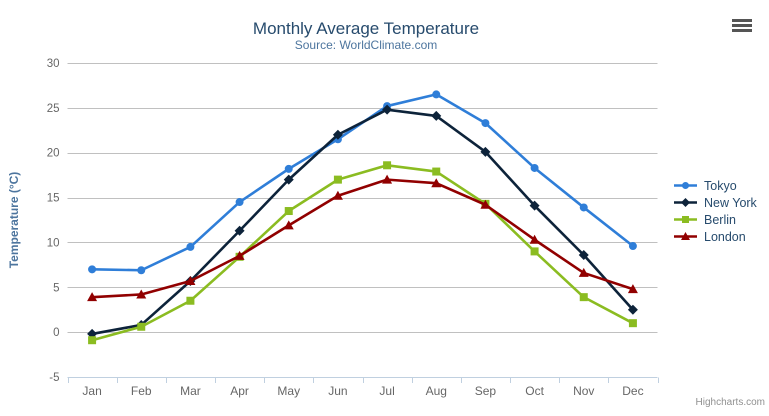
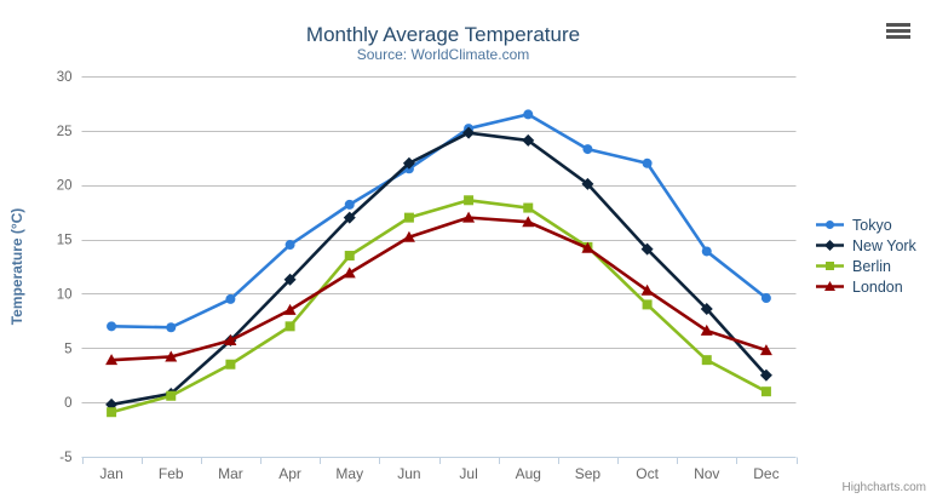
Berlin/Apr: 8 -> 7
Tokyo/Oct: 18 -> 22
